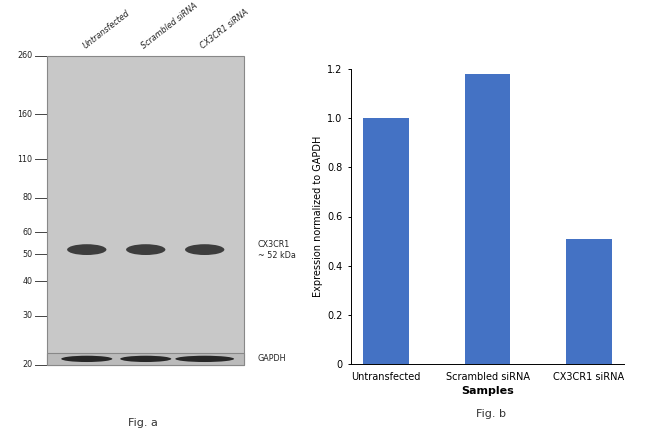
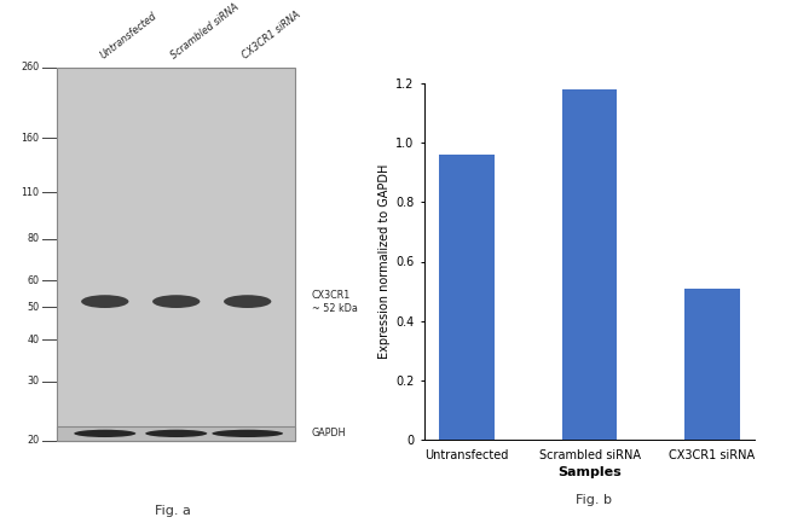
Untransfected: 1.00 -> 0.96
